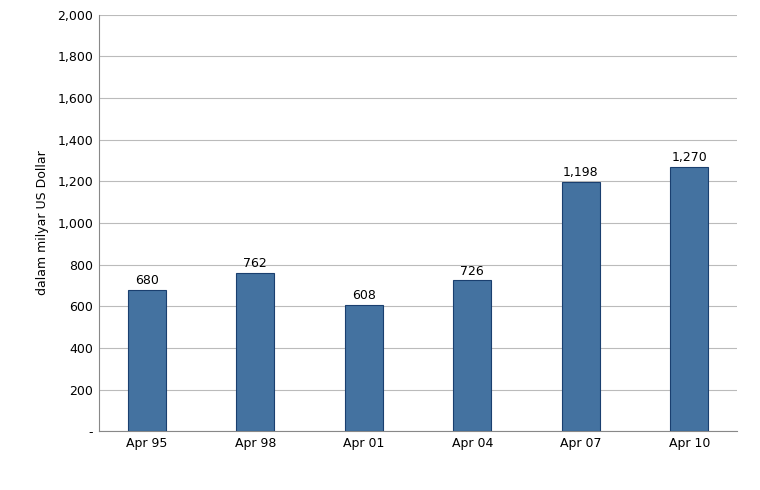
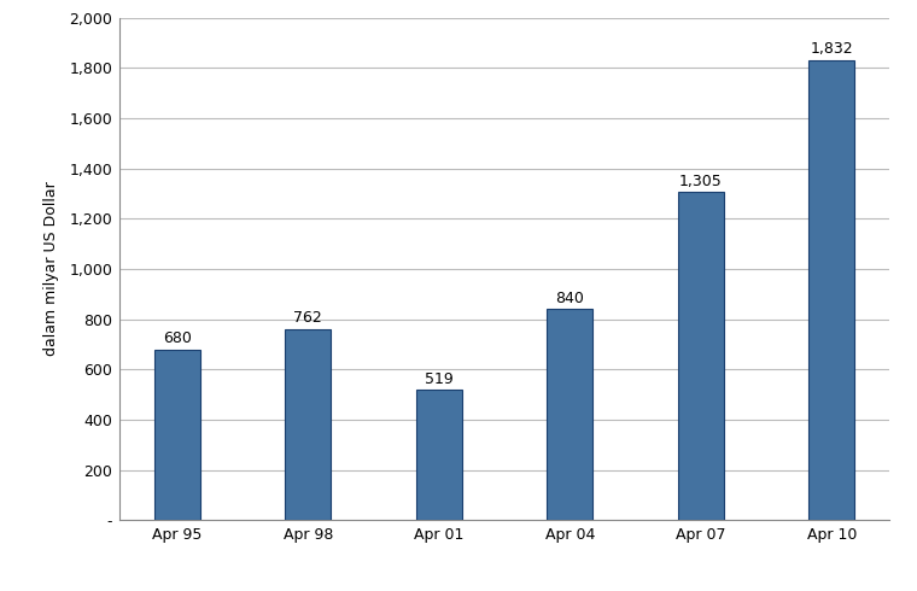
Apr 01: 608 -> 519
Apr 04: 726 -> 840
Apr 07: 1,198 -> 1,305
Apr 10: 1,270 -> 1,832
